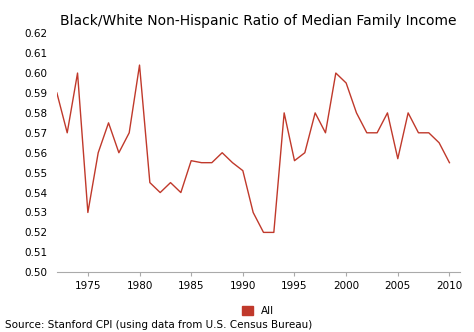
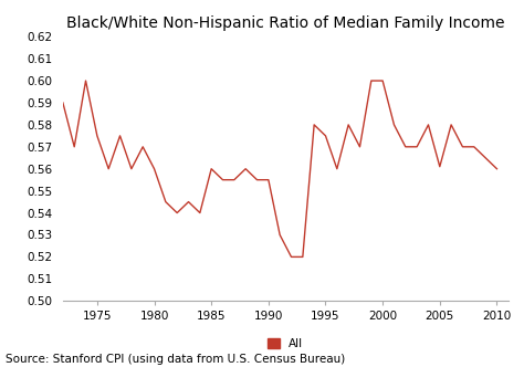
1975: 0.530 -> 0.575
1980: 0.604 -> 0.560
1985: 0.556 -> 0.560
1990: 0.551 -> 0.555
1995: 0.556 -> 0.575
2000: 0.595 -> 0.600
2005: 0.557 -> 0.561
2010: 0.555 -> 0.560
